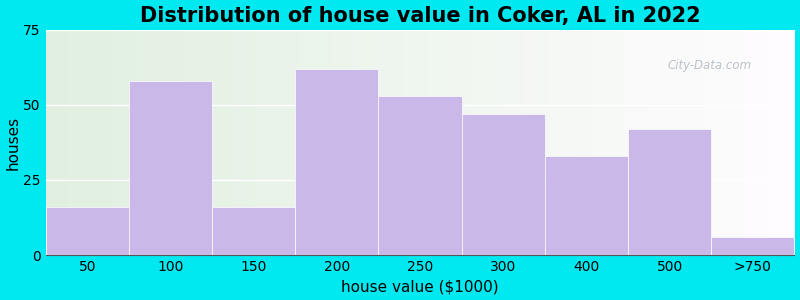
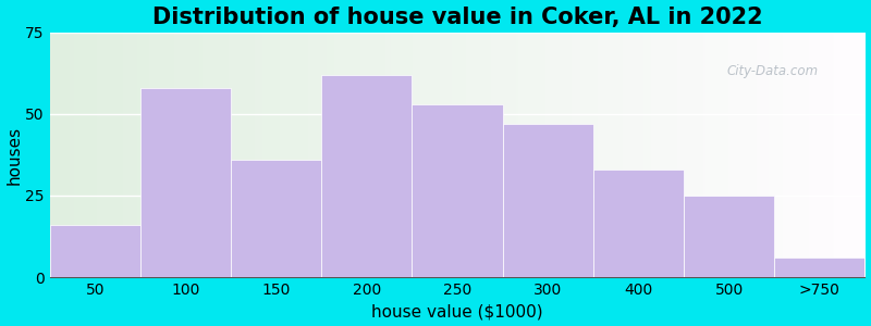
150: 16 -> 36
500: 42 -> 25
